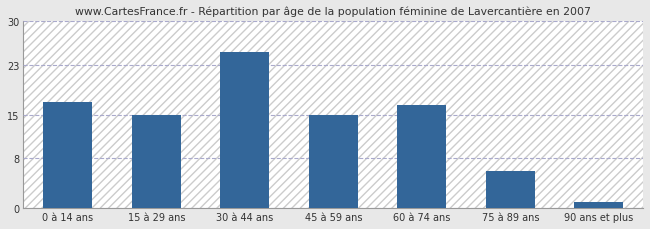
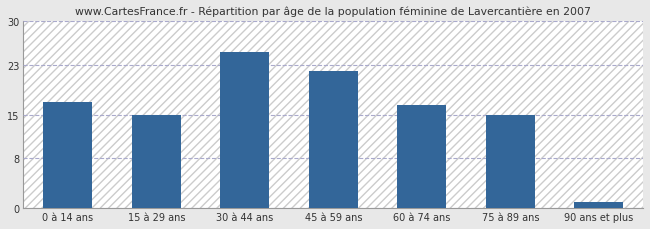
45 à 59 ans: 15.0 -> 22.0
75 à 89 ans: 6.0 -> 15.0
